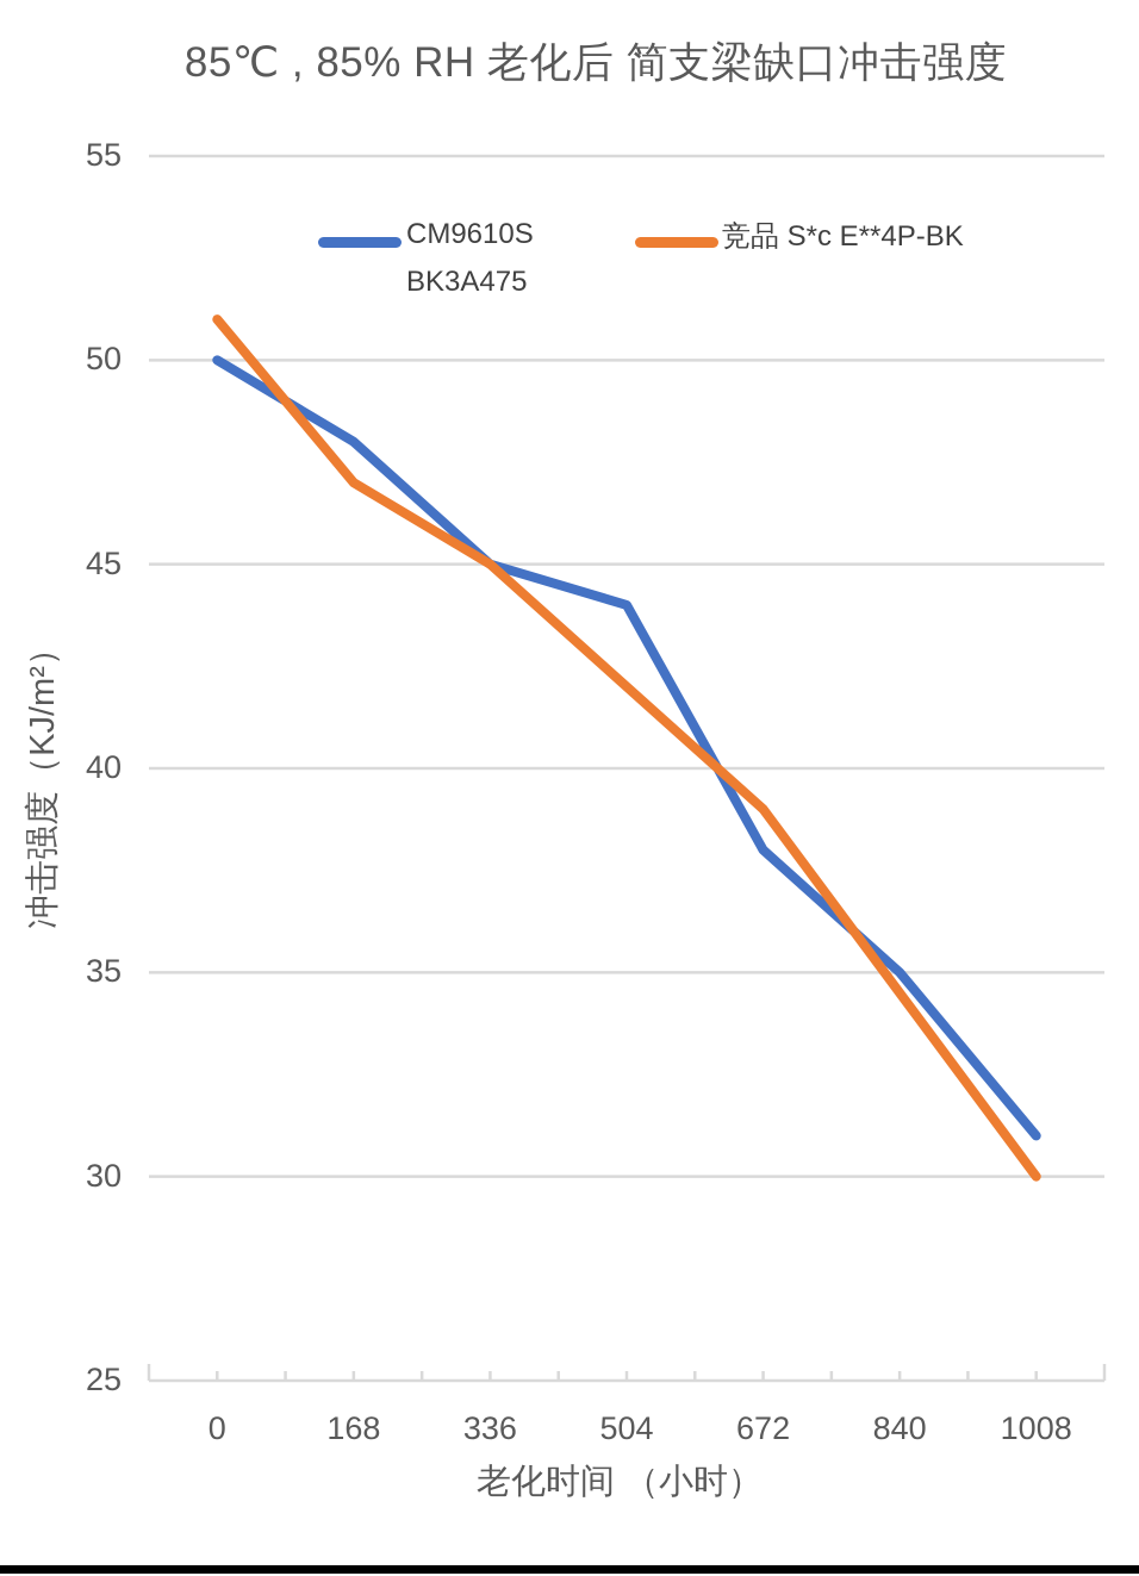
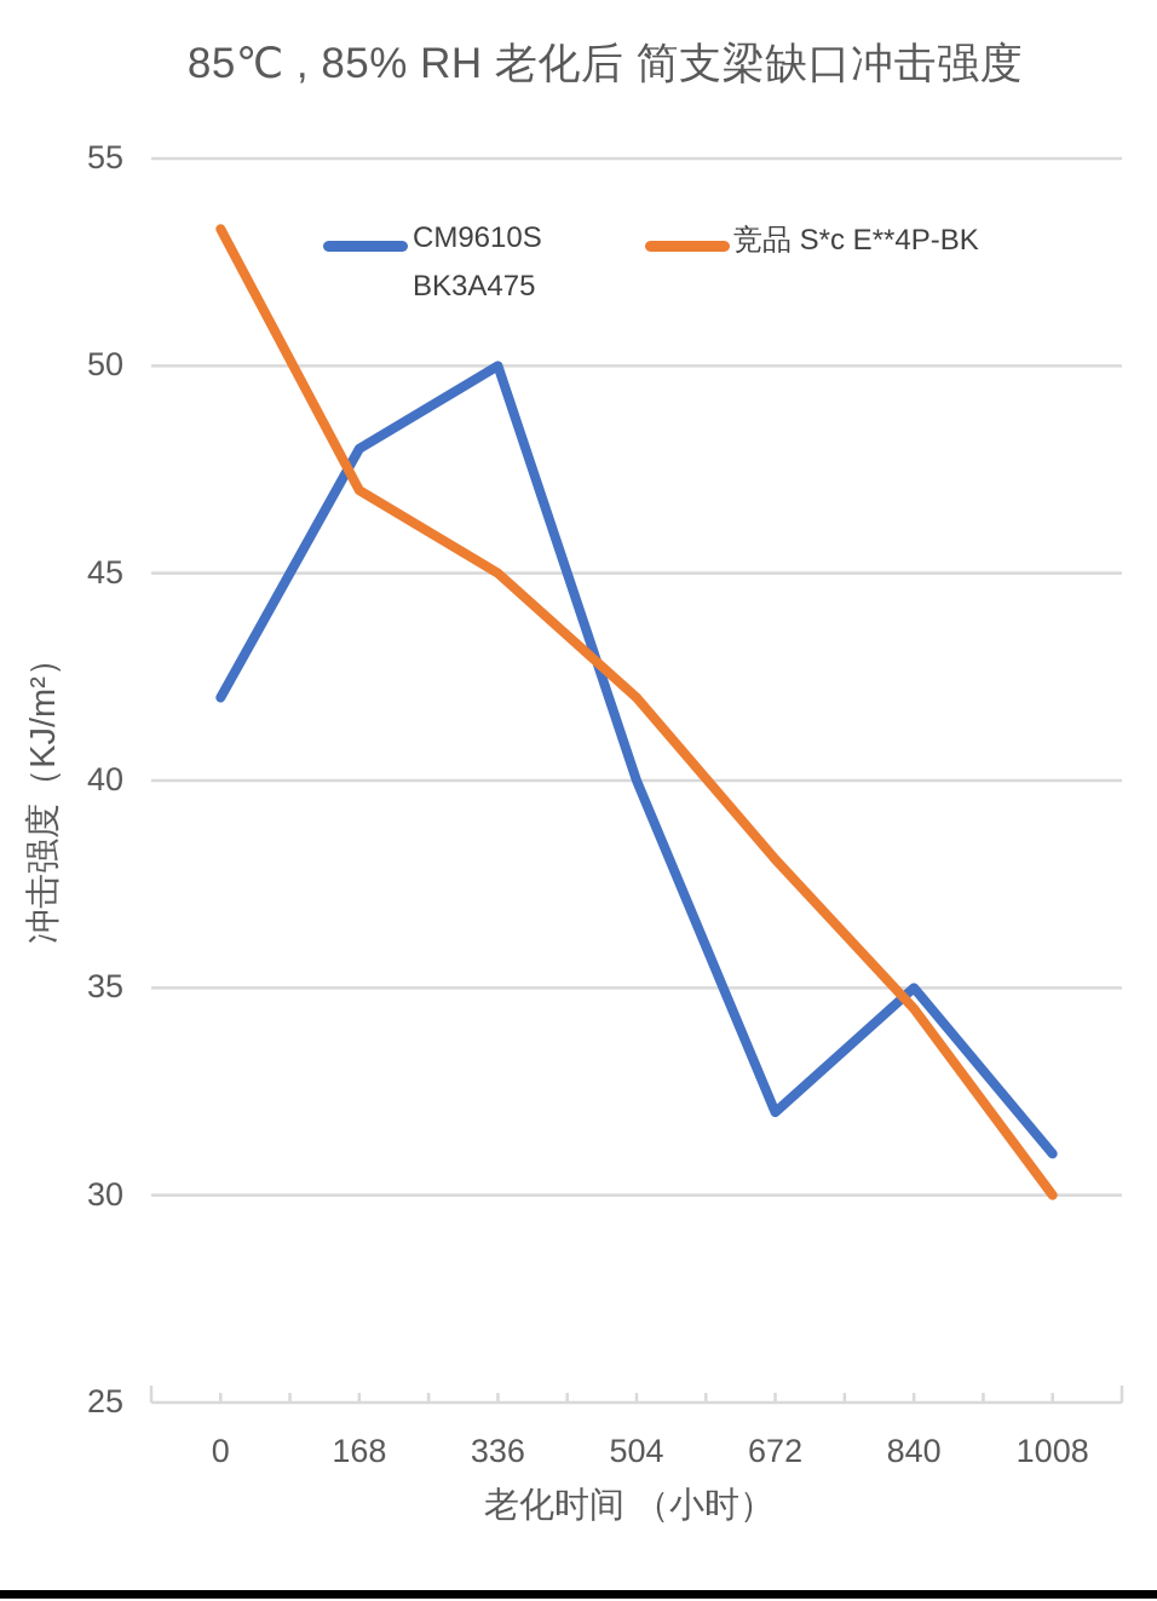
CM9610S BK3A475/0: 50 -> 42
竞品 S*c E**4P-BK/0: 51.0 -> 53.3
CM9610S BK3A475/336: 45 -> 50
CM9610S BK3A475/504: 44 -> 40
CM9610S BK3A475/672: 38 -> 32
竞品 S*c E**4P-BK/672: 39.0 -> 38.1
